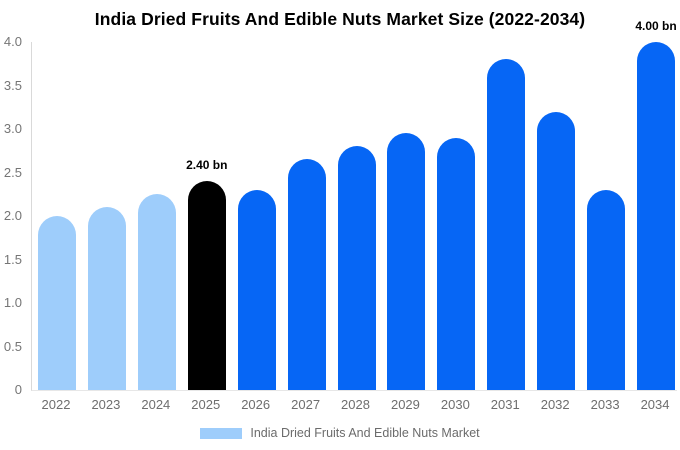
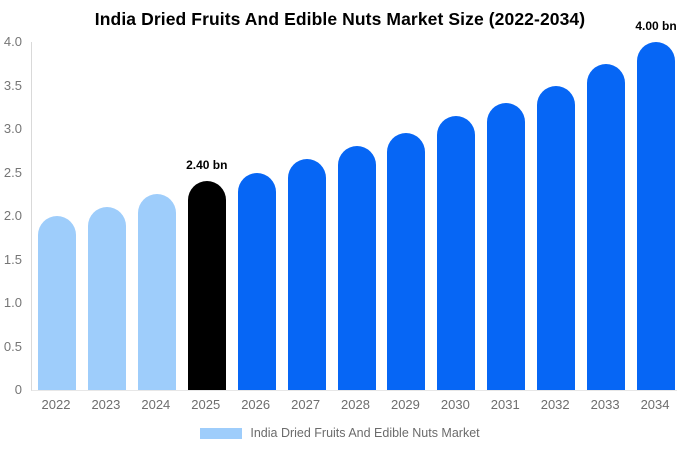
2026: 2.3 -> 2.5
2030: 2.9 -> 3.1
2031: 3.8 -> 3.3
2032: 3.2 -> 3.5
2033: 2.3 -> 3.8
